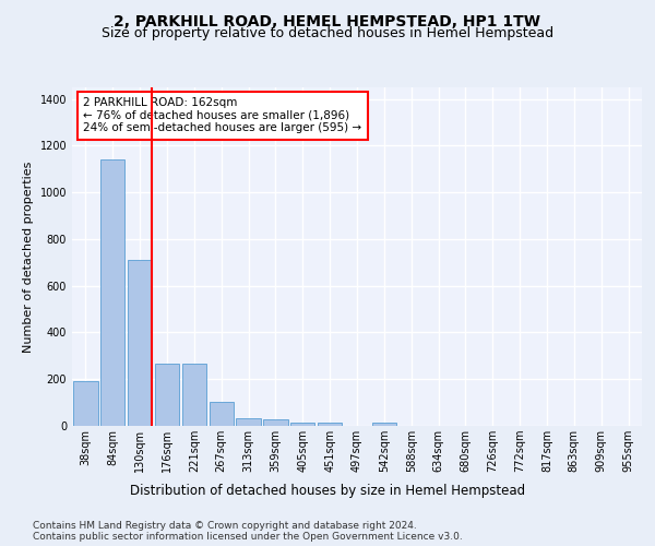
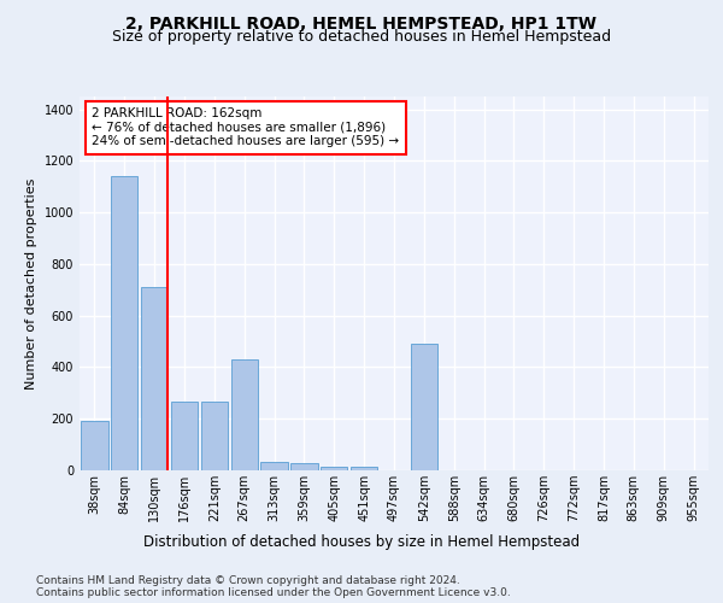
267sqm: 105 -> 430
542sqm: 15 -> 490
